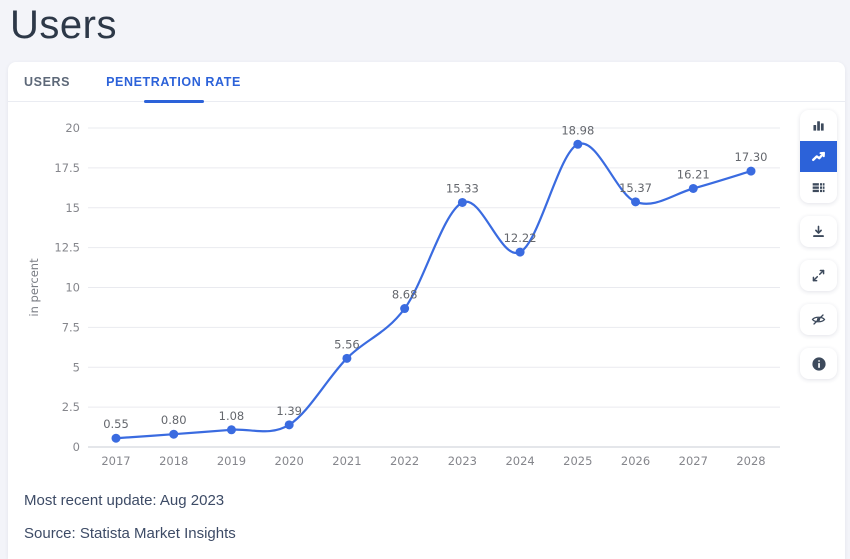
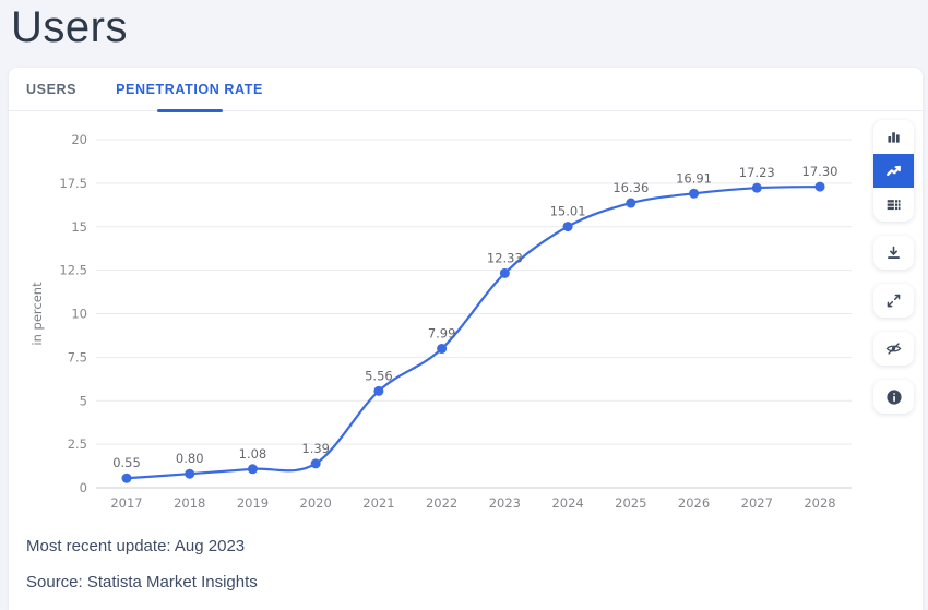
2022: 8.68 -> 7.99
2023: 15.33 -> 12.33
2024: 12.22 -> 15.01
2025: 18.98 -> 16.36
2026: 15.37 -> 16.91
2027: 16.21 -> 17.23
